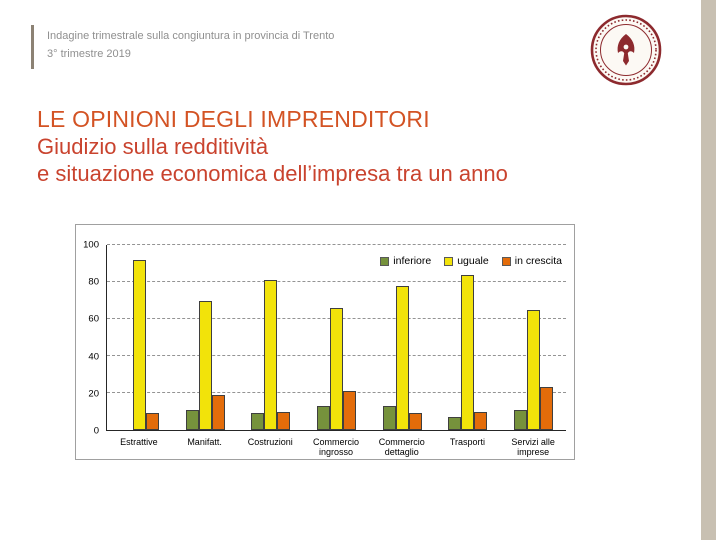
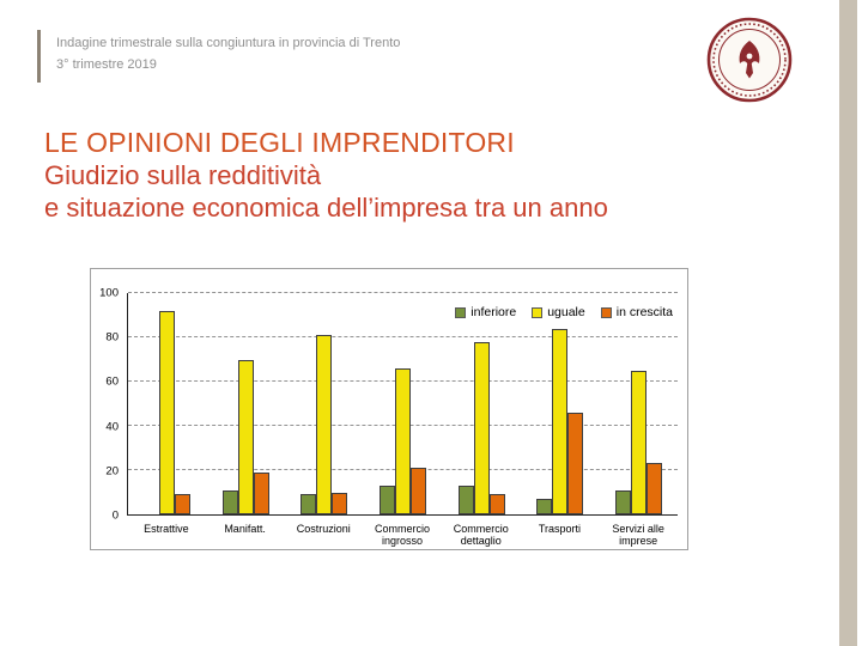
in crescita/Trasporti: 10 -> 46
